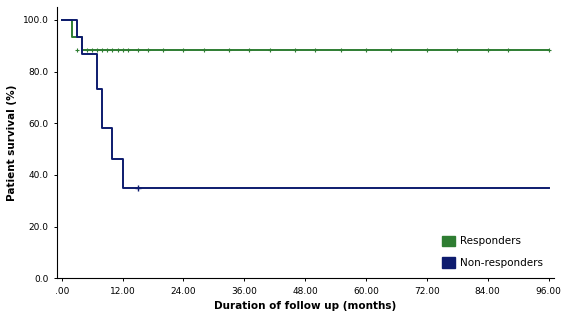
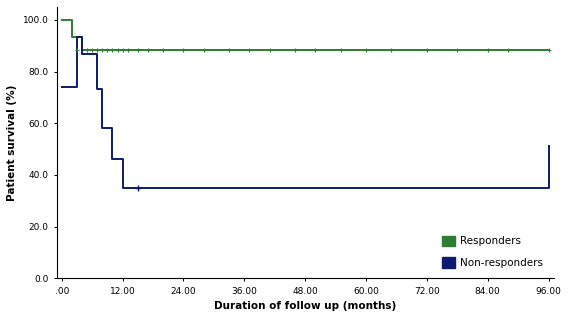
Non-responders/.00: 100.0 -> 74.0
Non-responders/96.00: 35.0 -> 51.0
